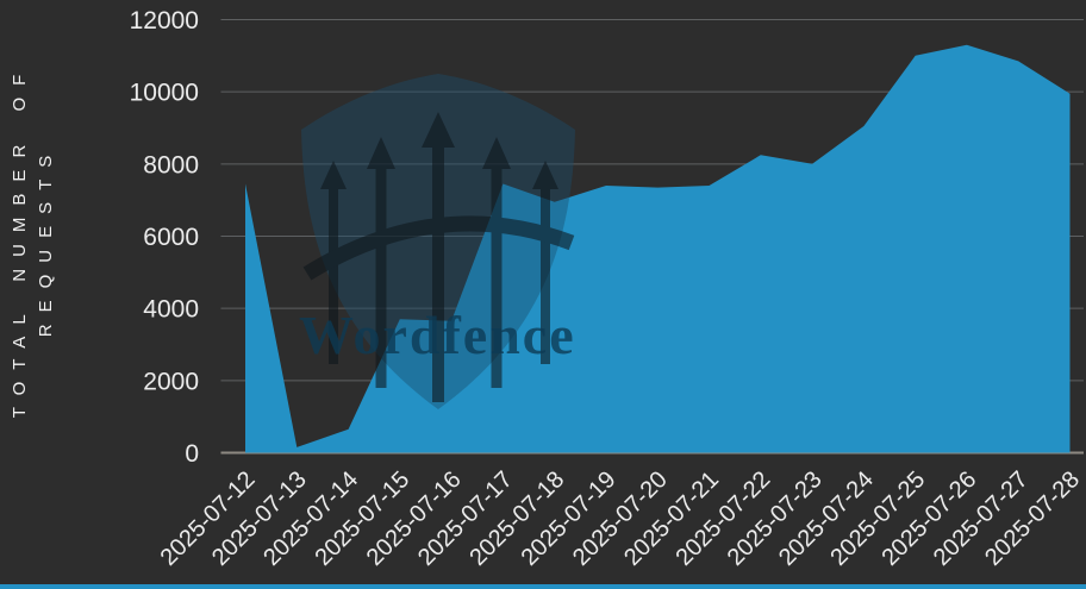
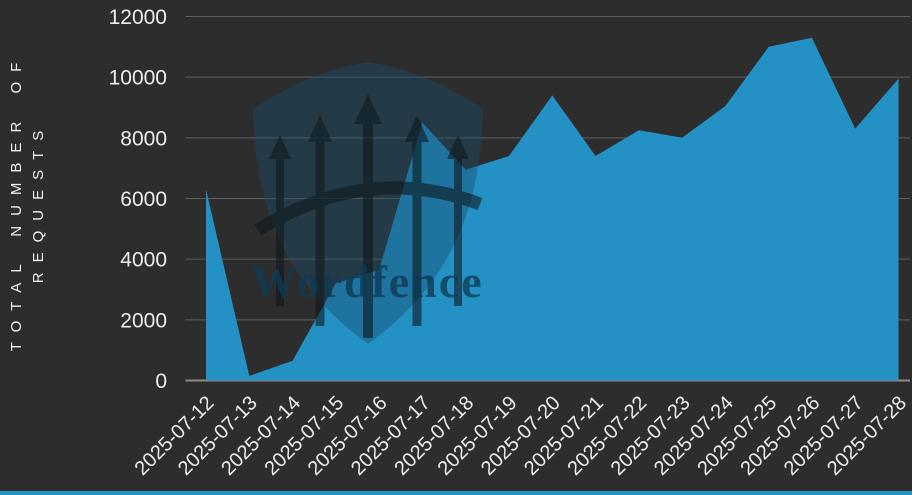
2025-07-12: 7400 -> 6300
2025-07-15: 3700 -> 3200
2025-07-17: 7400 -> 8500
2025-07-20: 7400 -> 9400
2025-07-27: 10800 -> 8300
